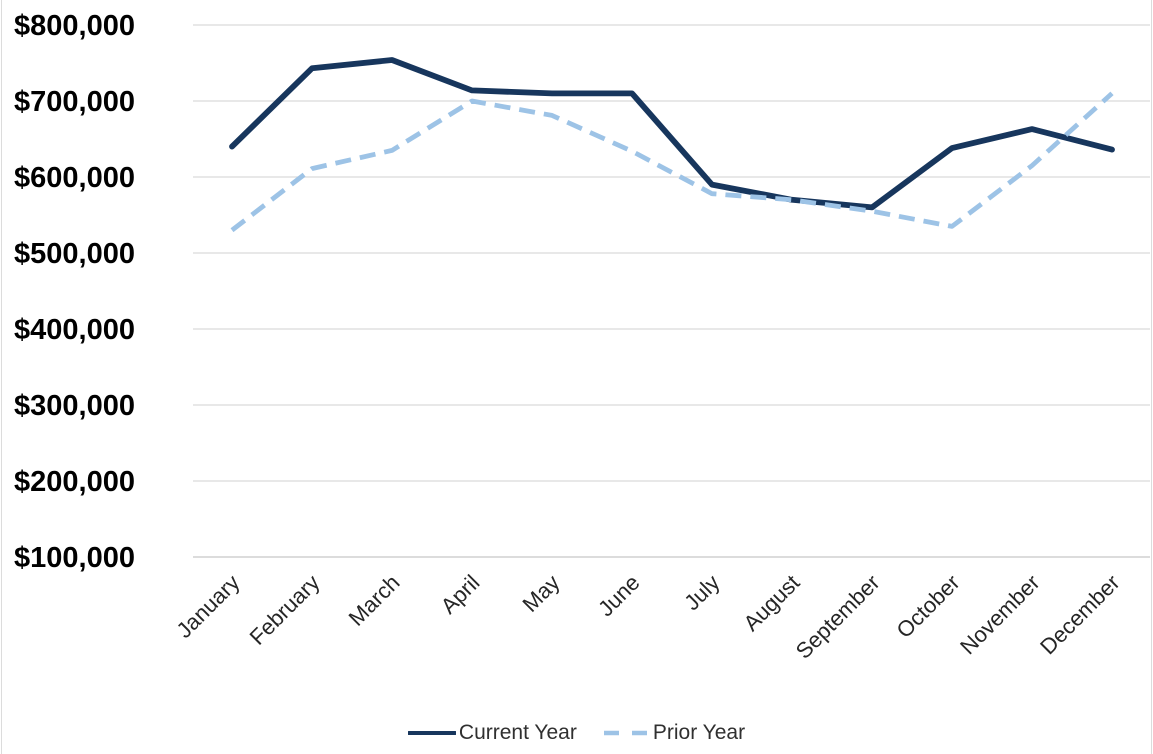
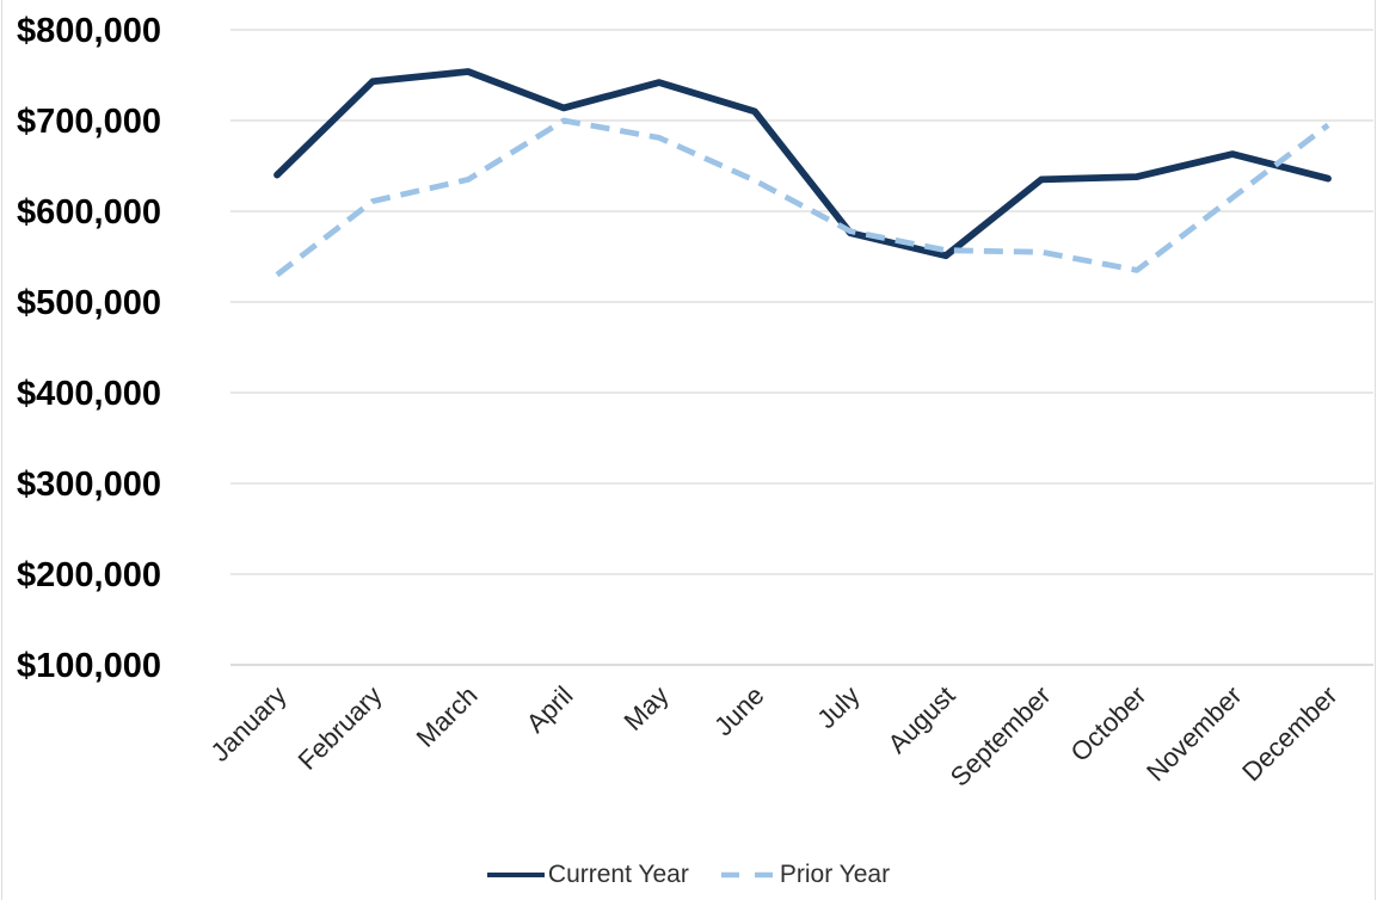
Current Year/May: $710000 -> $740000
Current Year/July: $590000 -> $580000
Current Year/August: $570000 -> $550000
Prior Year/August: $570000 -> $560000
Current Year/September: $560000 -> $640000
Prior Year/December: $710000 -> $700000
